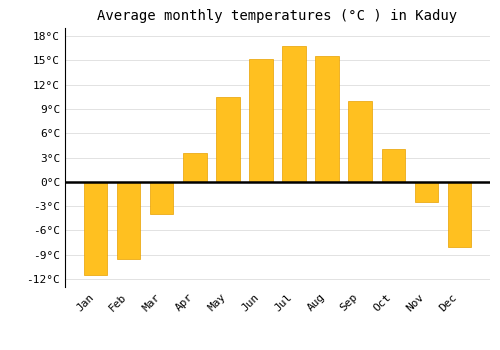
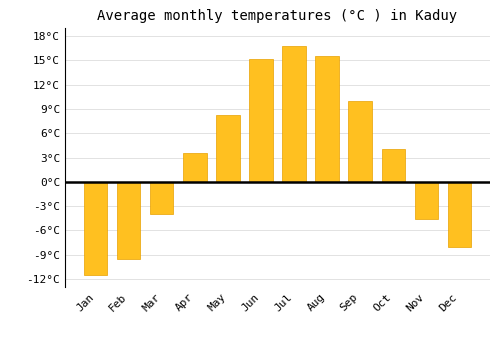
May: 10.5°C -> 8.2°C
Nov: -2.5°C -> -4.6°C
